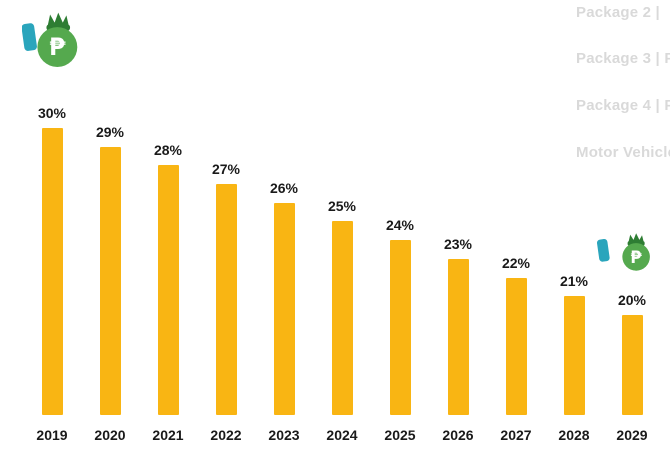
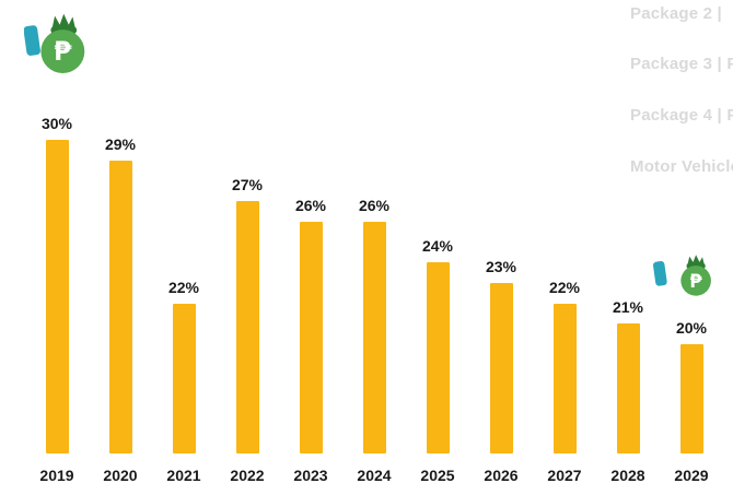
2021: 28% -> 22%
2024: 25% -> 26%
